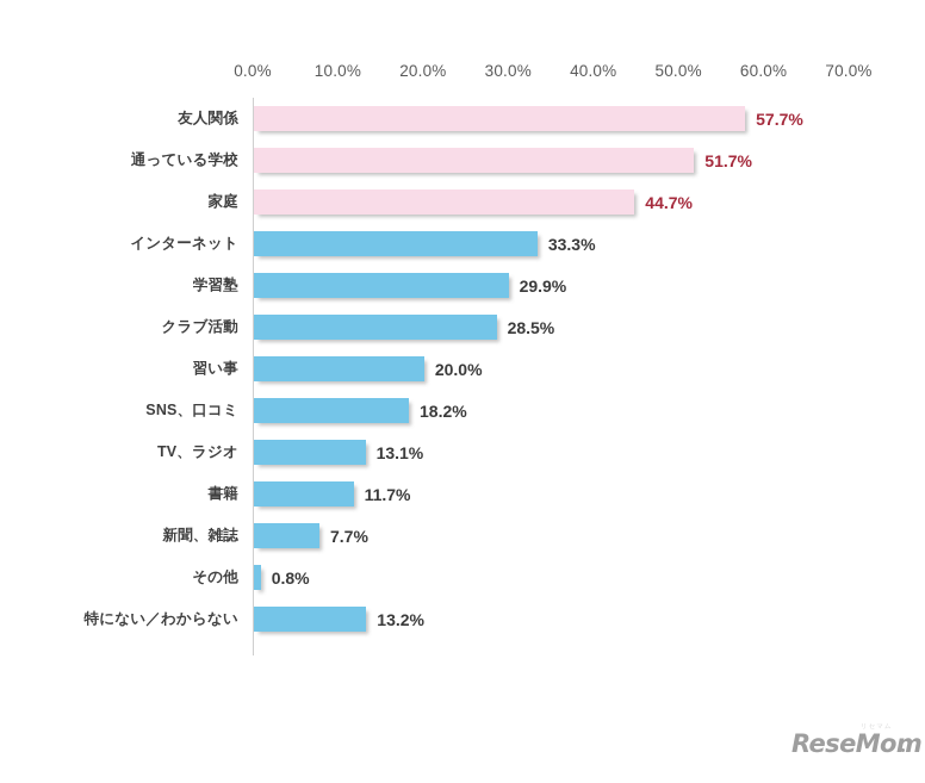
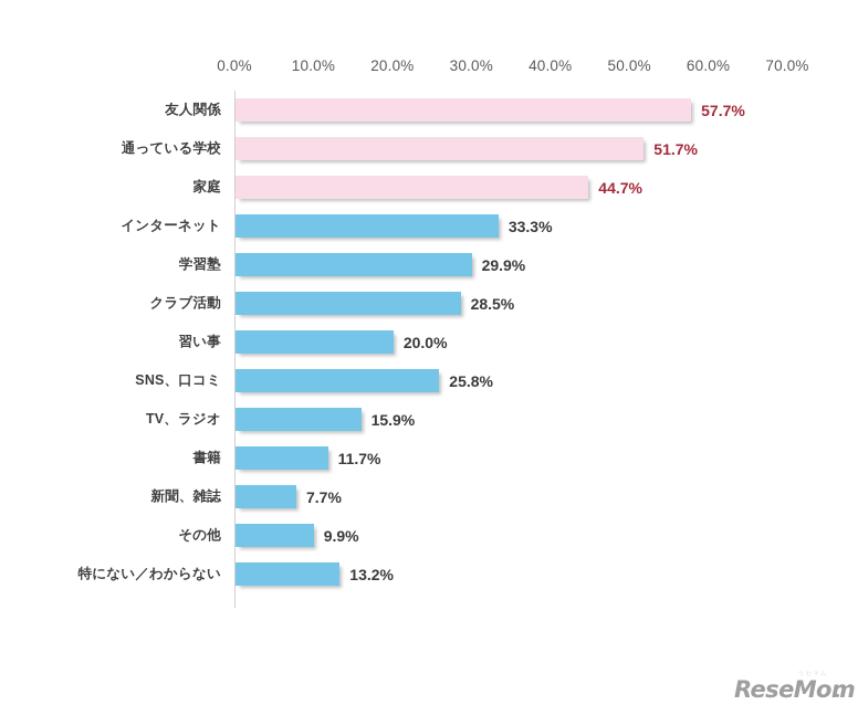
SNS、口コミ: 18.2% -> 25.8%
TV、ラジオ: 13.1% -> 15.9%
その他: 0.8% -> 9.9%
